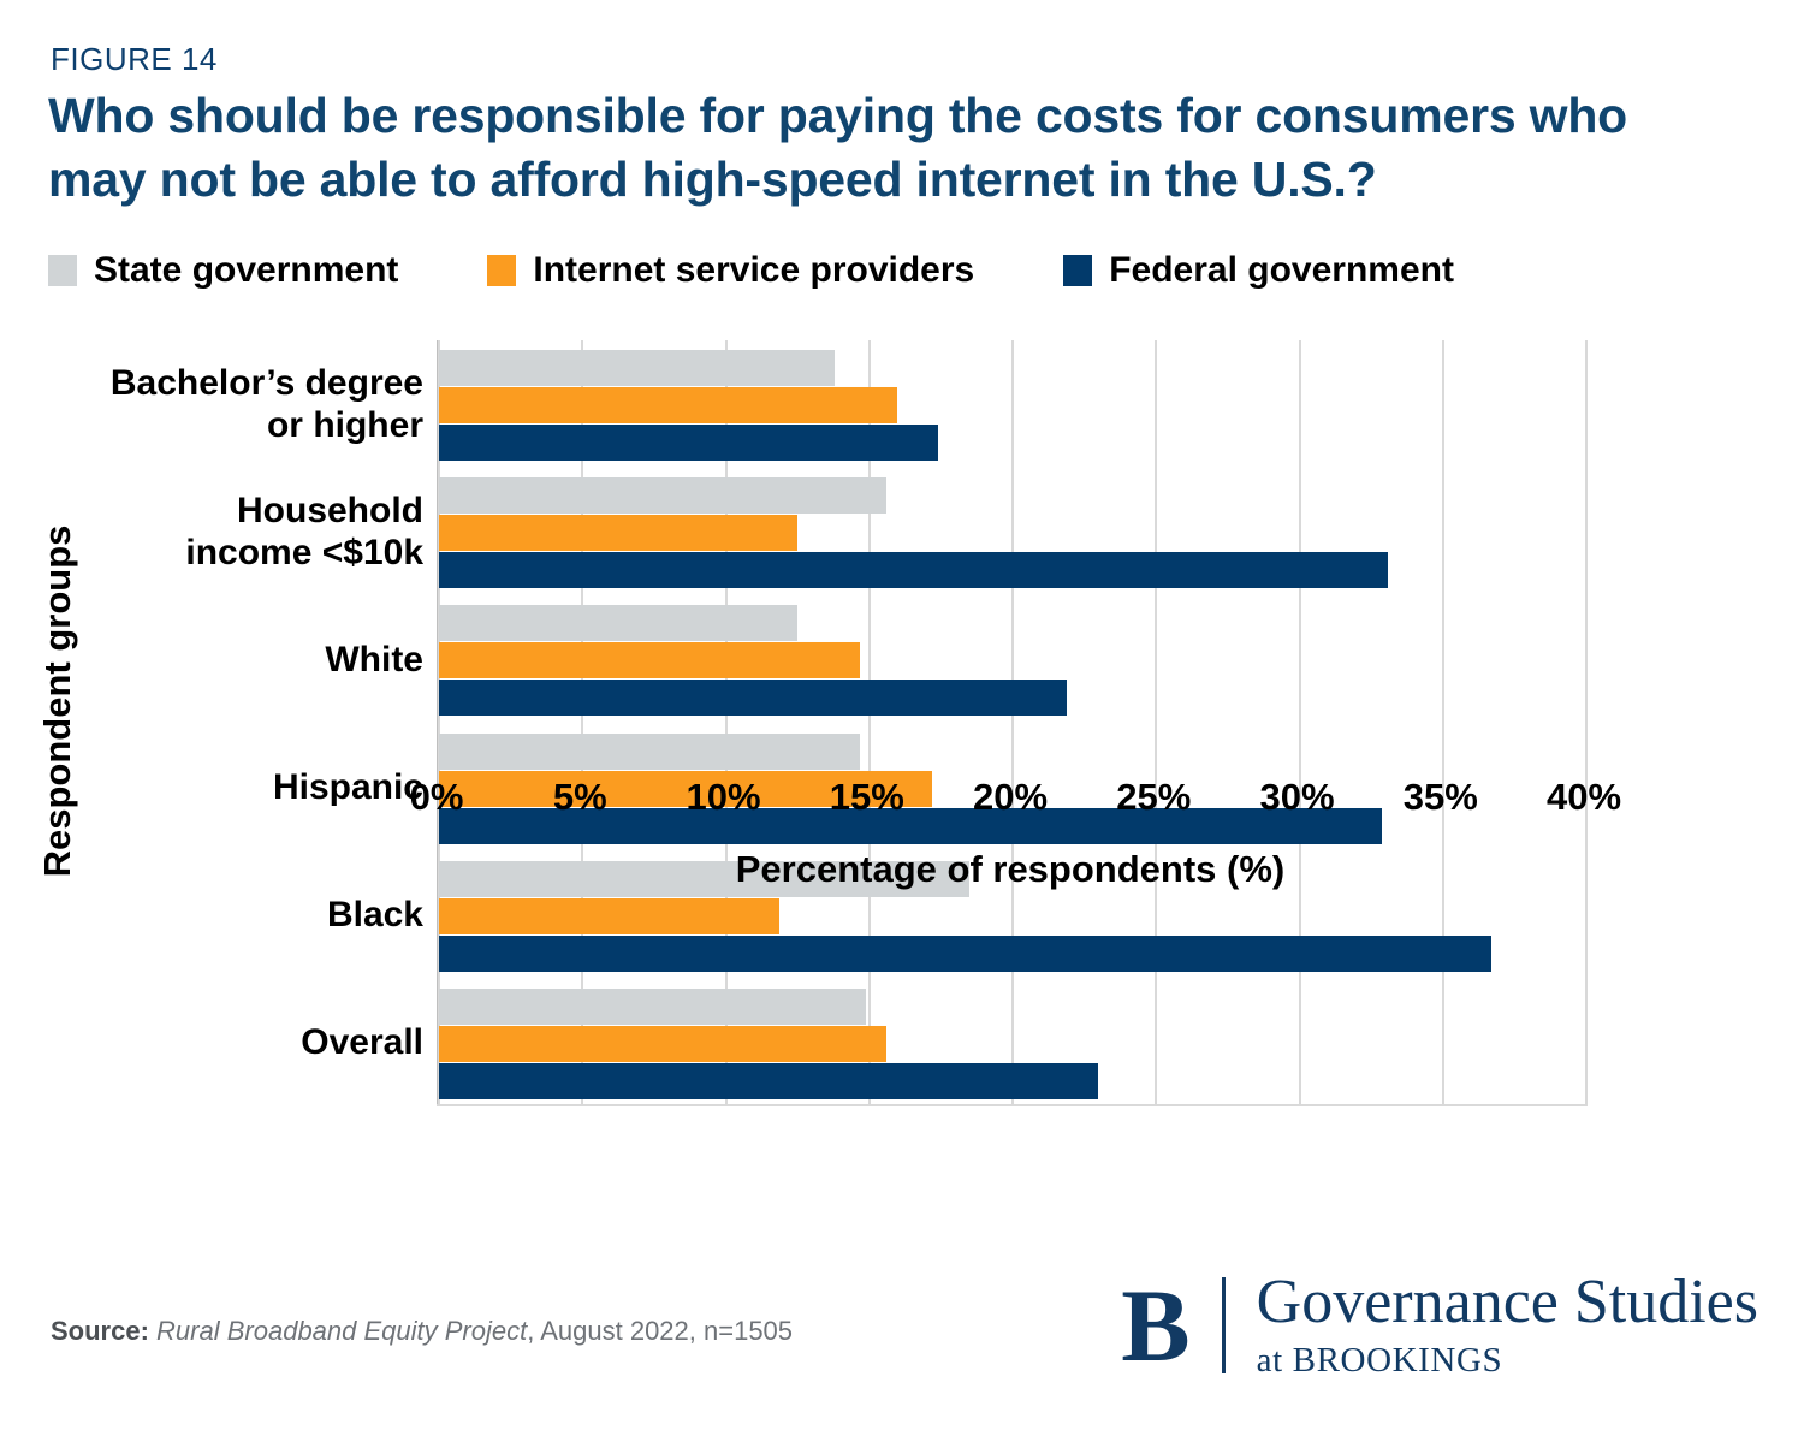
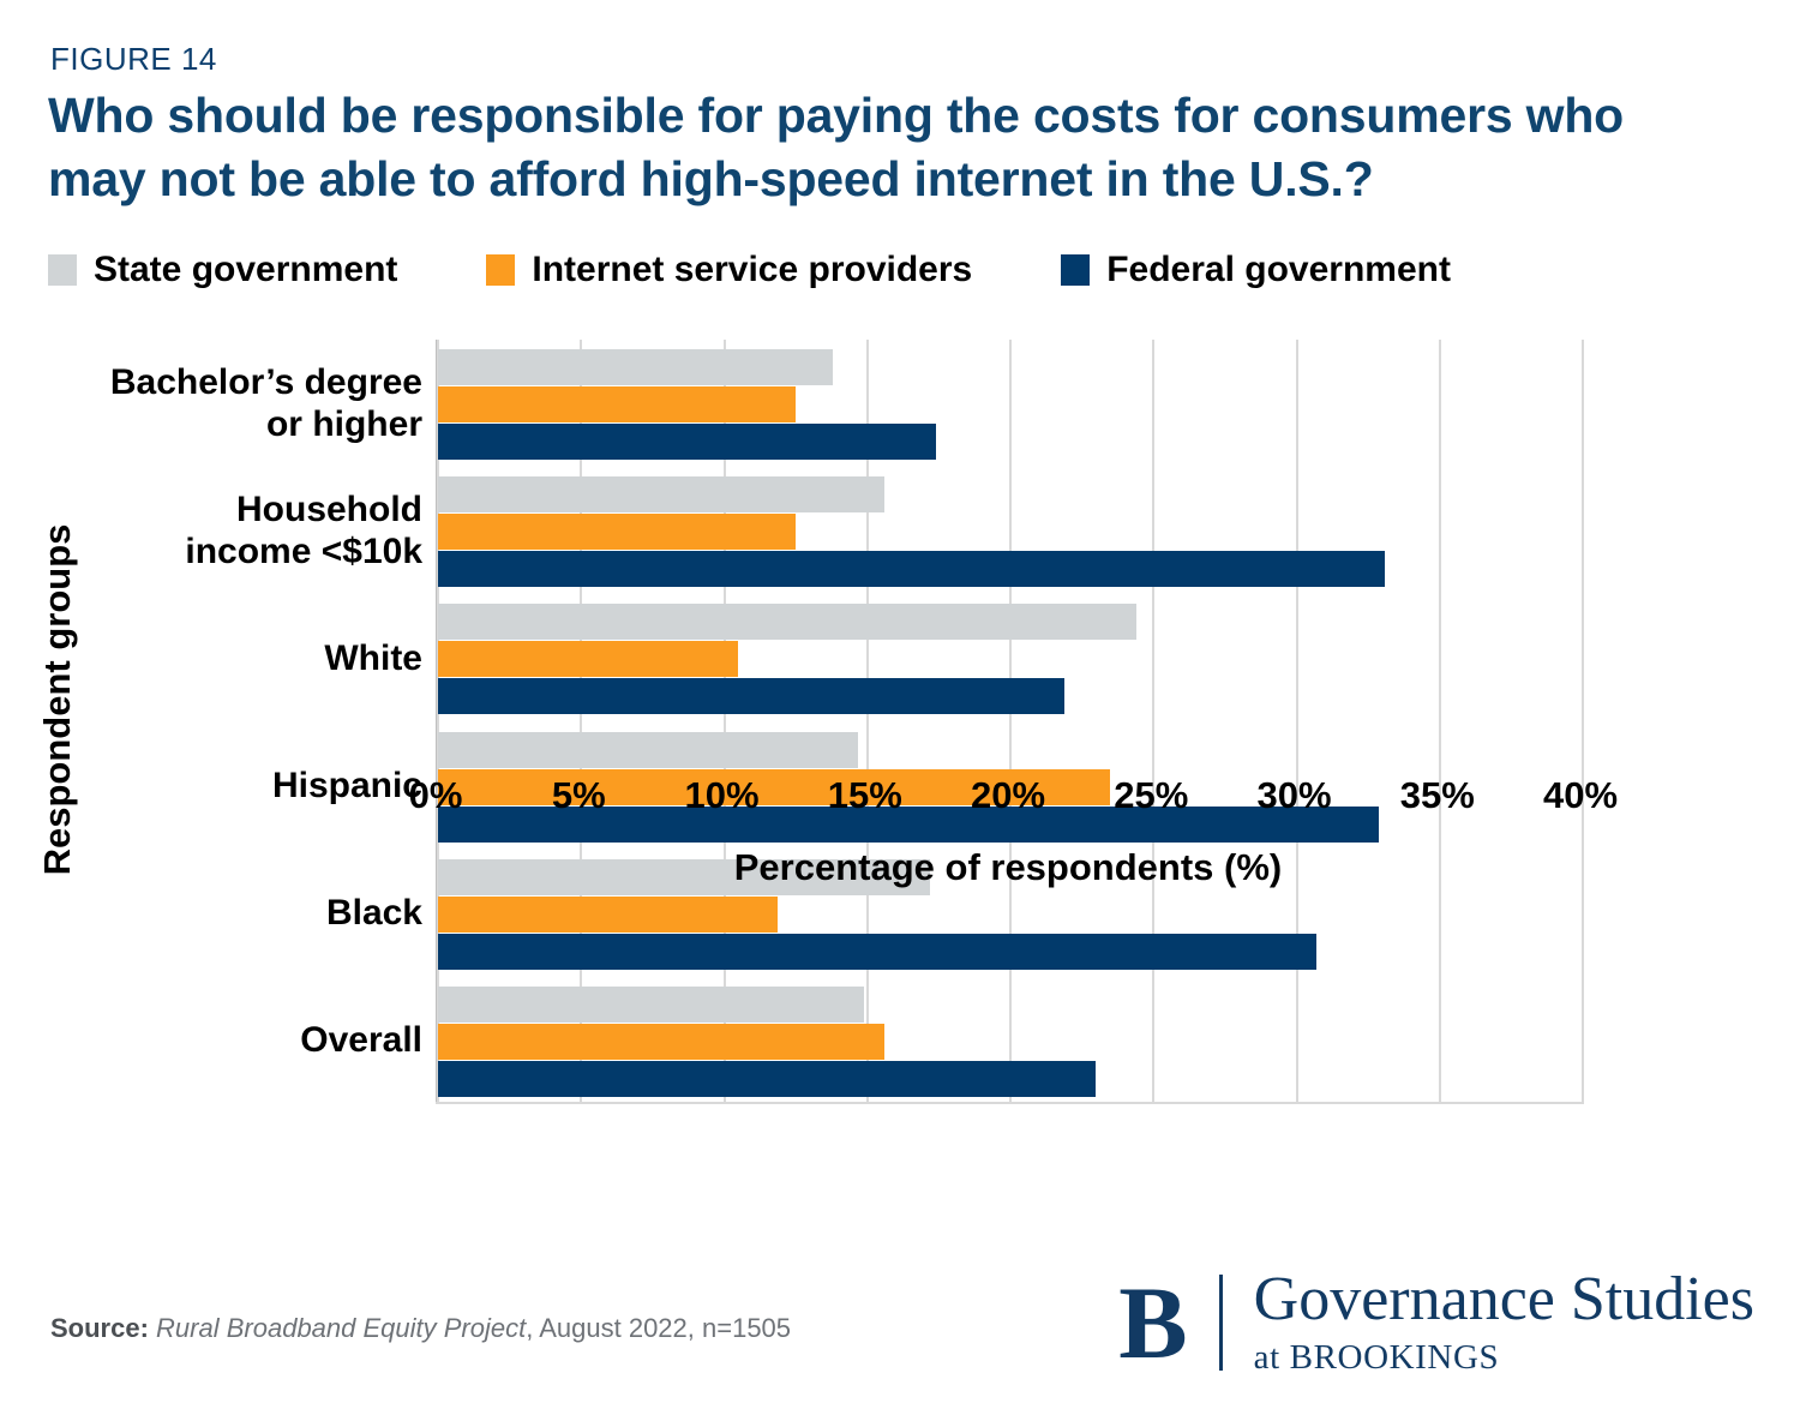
Internet service providers/Bachelor’s degree or higher: 15.9% -> 12.4%
State government/White: 12.4% -> 24.3%
Internet service providers/White: 14.6% -> 10.4%
Internet service providers/Hispanic: 17.1% -> 23.4%
State government/Black: 18.4% -> 17.1%
Federal government/Black: 36.6% -> 30.6%
